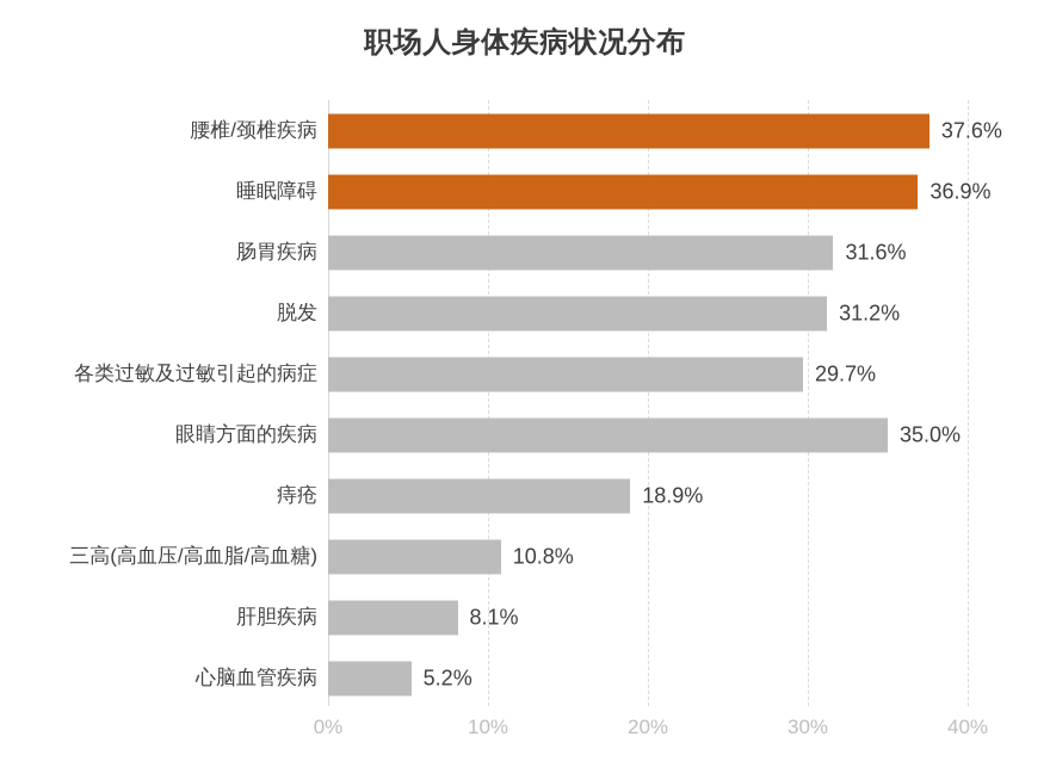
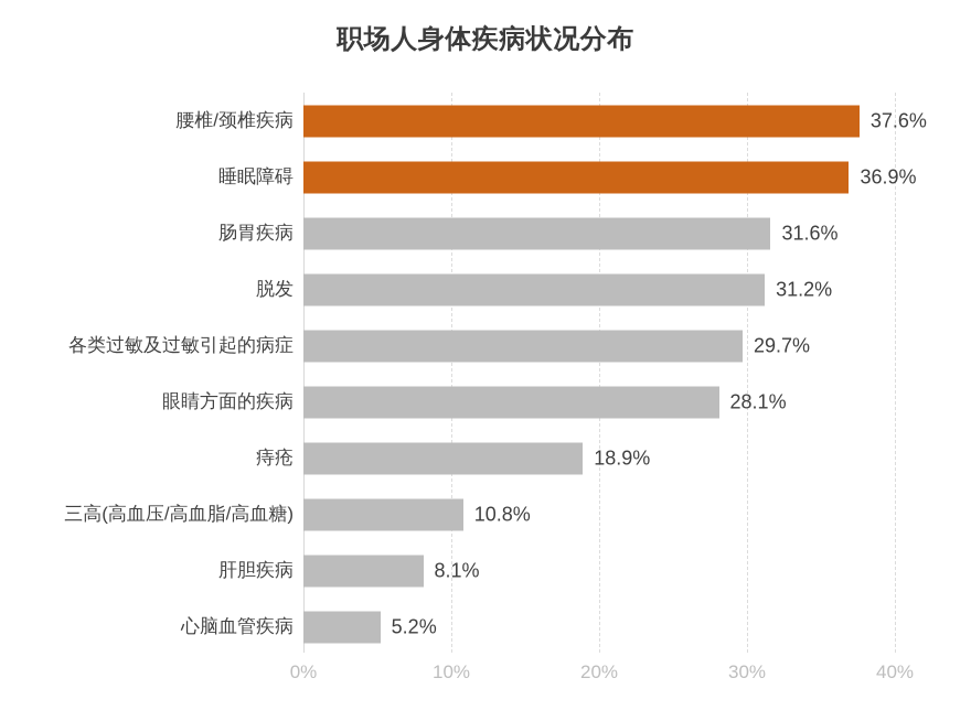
眼睛方面的疾病: 35.0% -> 28.1%
